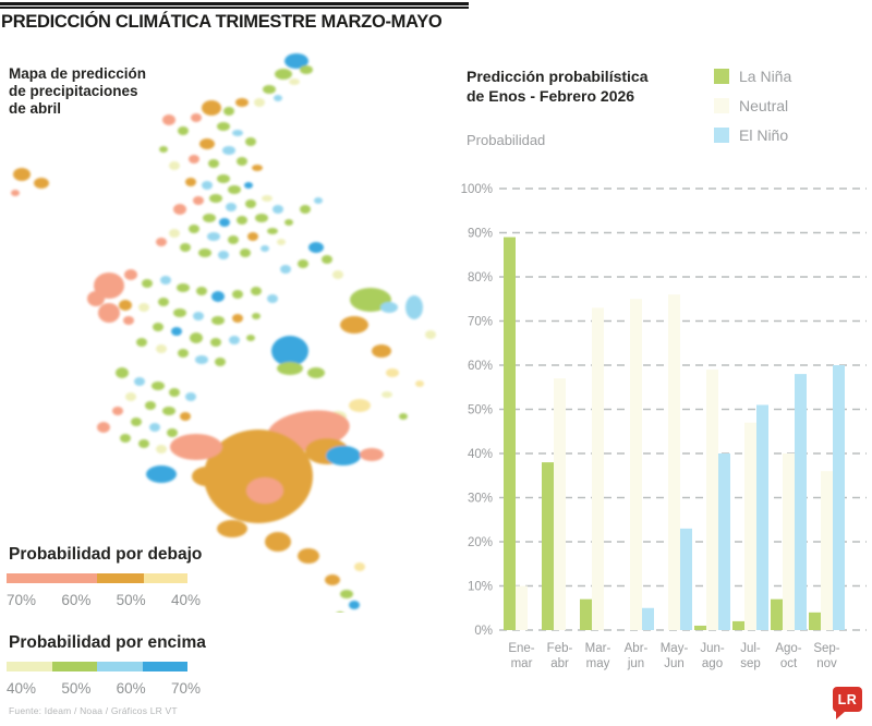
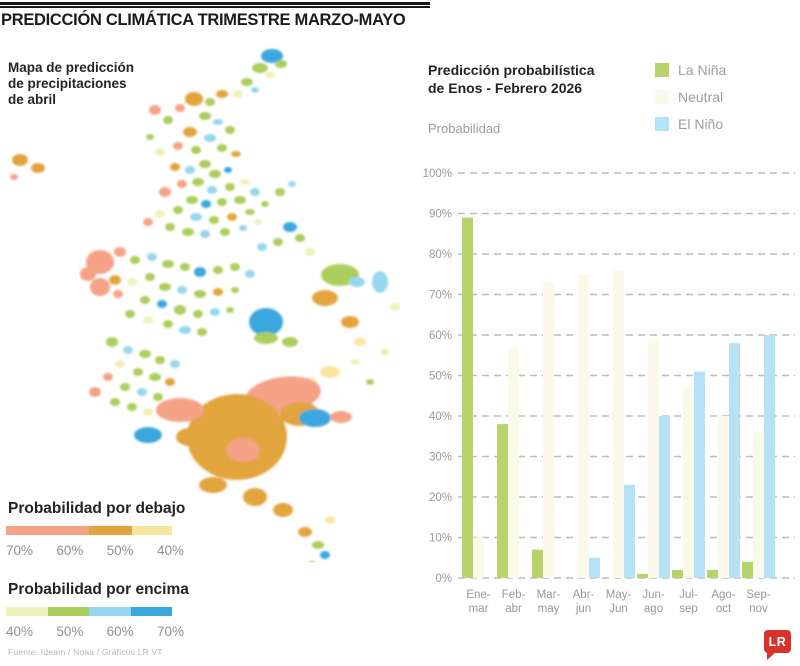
La Niña/Ago-oct: 7% -> 2%
